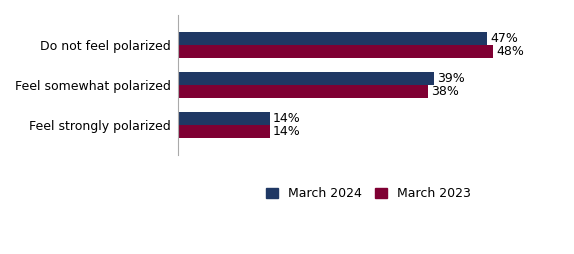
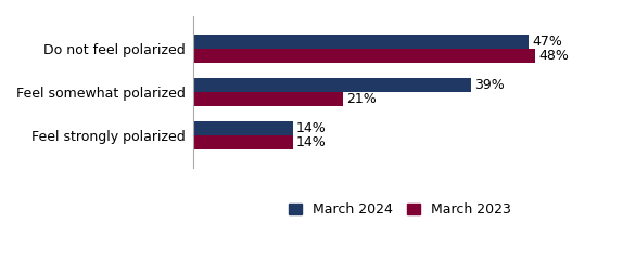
March 2023/Feel somewhat polarized: 38% -> 21%
